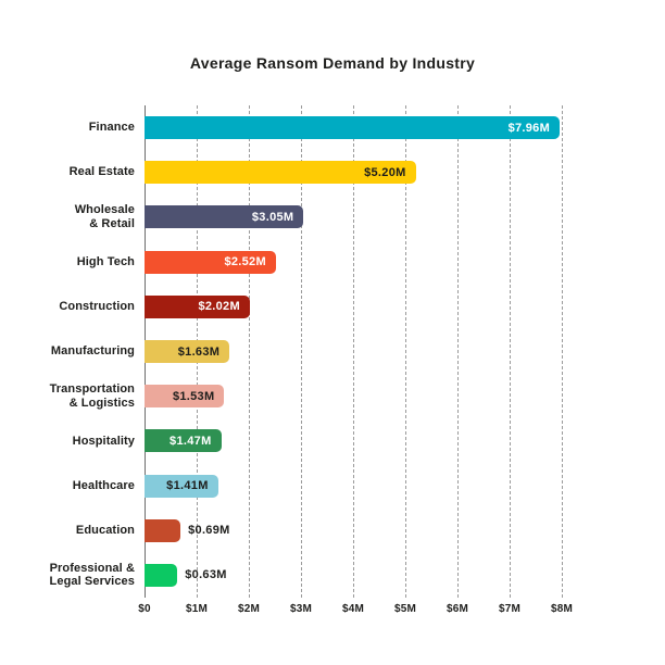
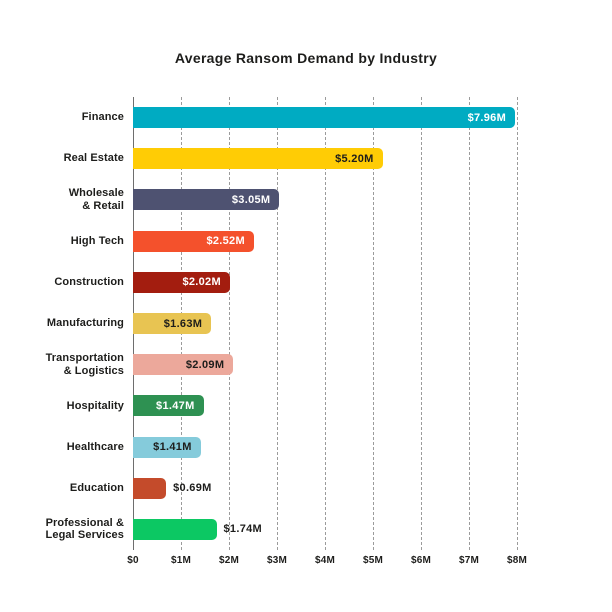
Transportation & Logistics: $1.53M -> $2.09M
Professional & Legal Services: $0.63M -> $1.74M
